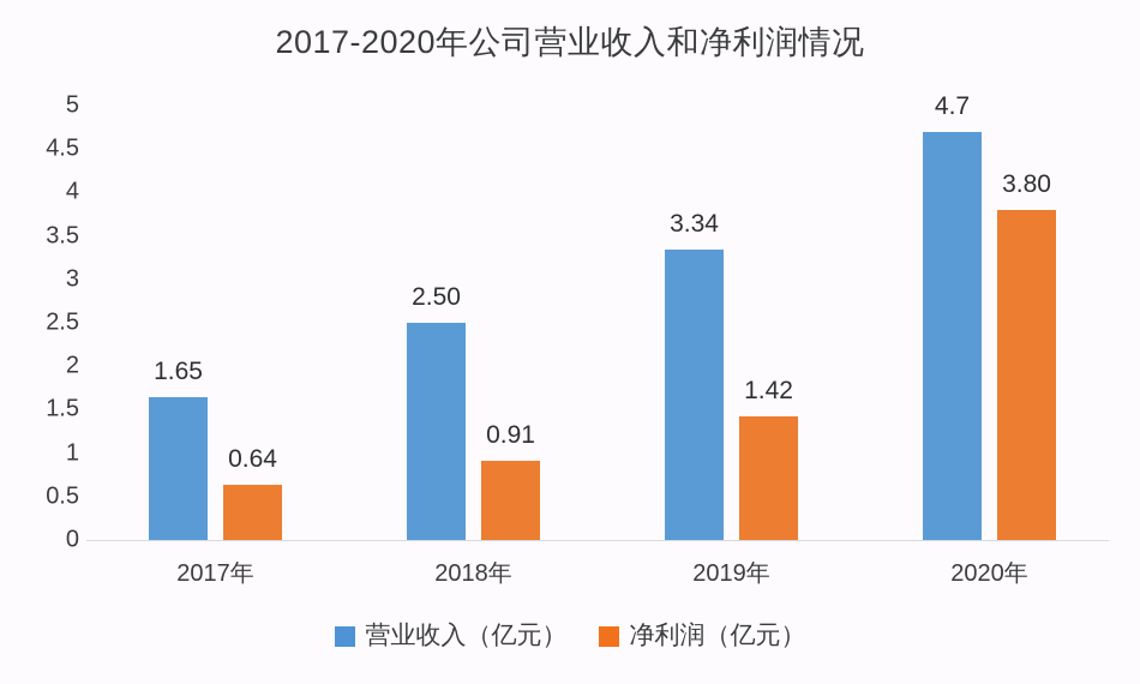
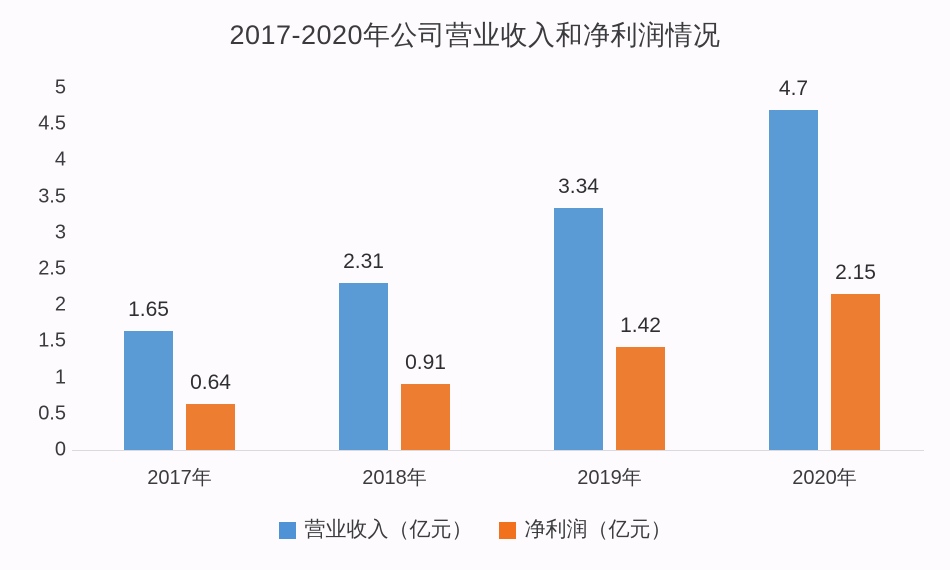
营业收入（亿元）/2018年: 2.50 -> 2.31
净利润（亿元）/2020年: 3.80 -> 2.15
